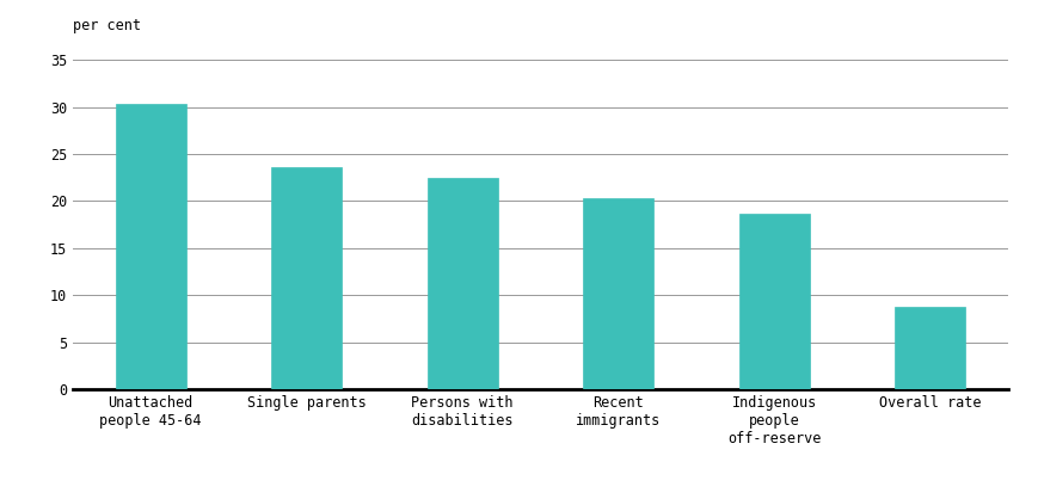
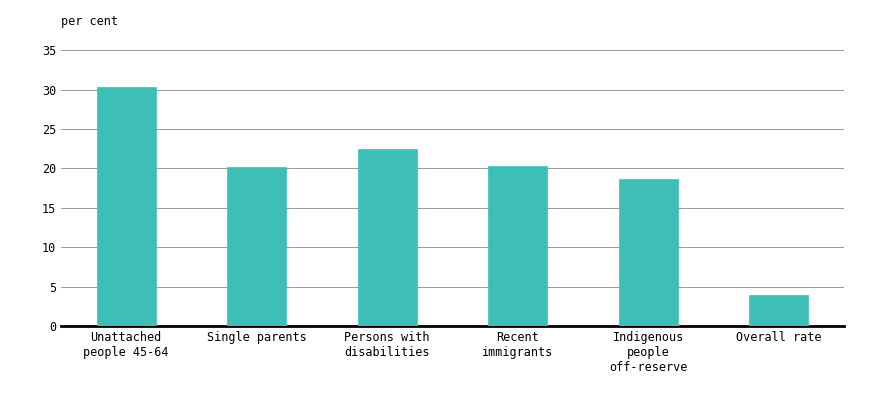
Single parents: 23.6 -> 20.2
Overall rate: 8.8 -> 4.0
